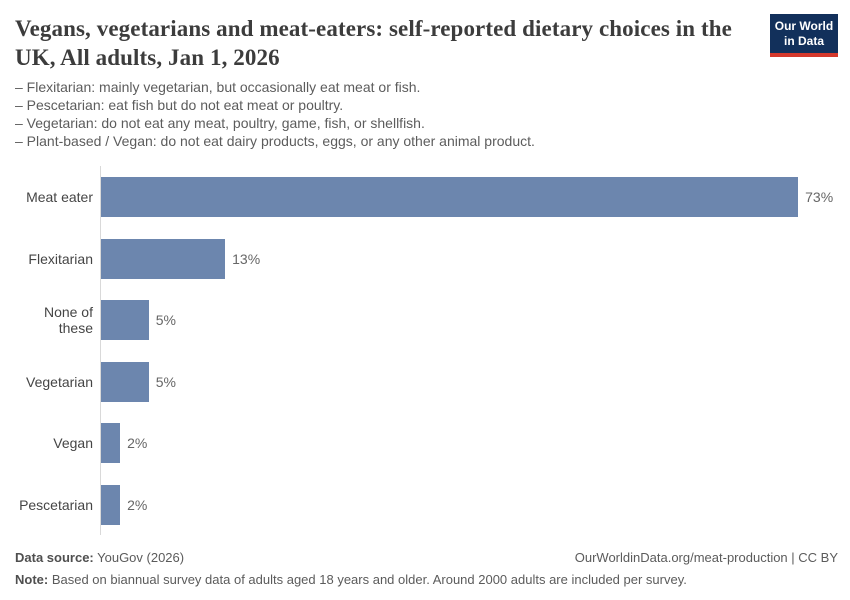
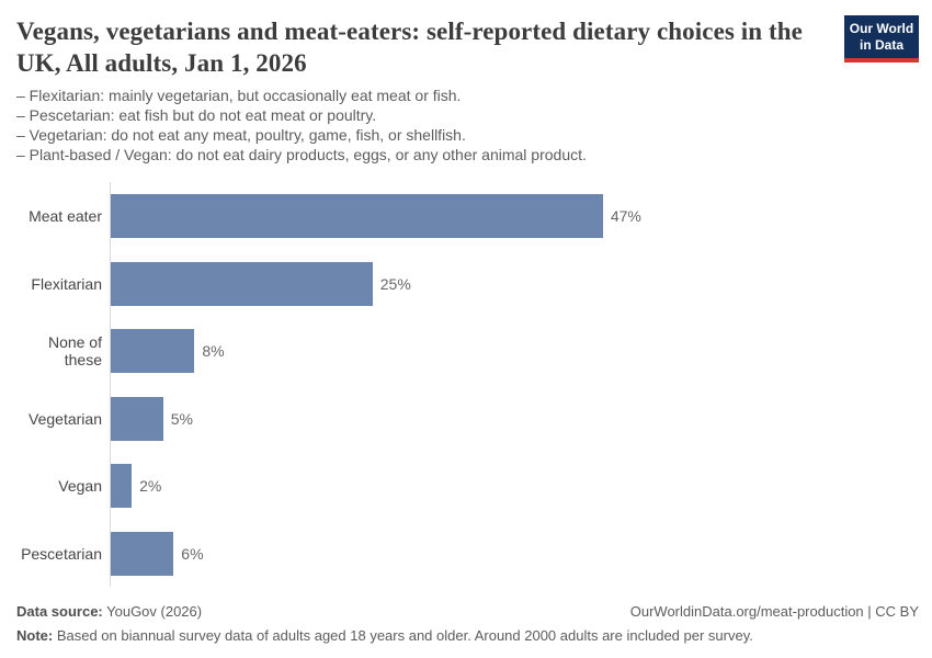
Meat eater: 73% -> 47%
Flexitarian: 13% -> 25%
None of these: 5% -> 8%
Pescetarian: 2% -> 6%
